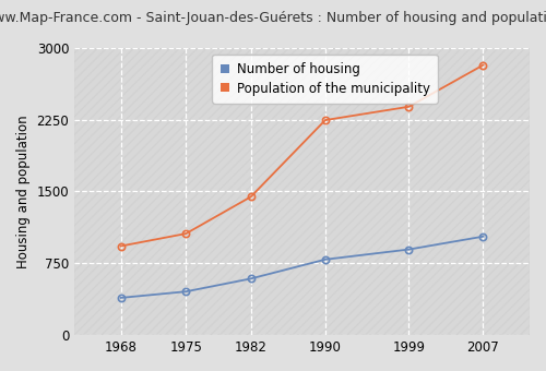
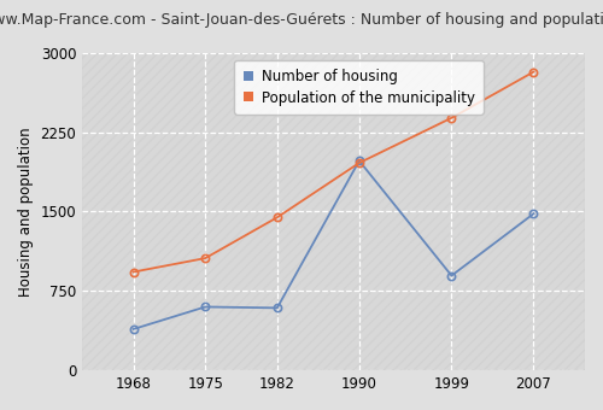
Number of housing/1975: 460 -> 600
Number of housing/1990: 790 -> 1980
Population of the municipality/1990: 2240 -> 1960
Number of housing/2007: 1030 -> 1480
